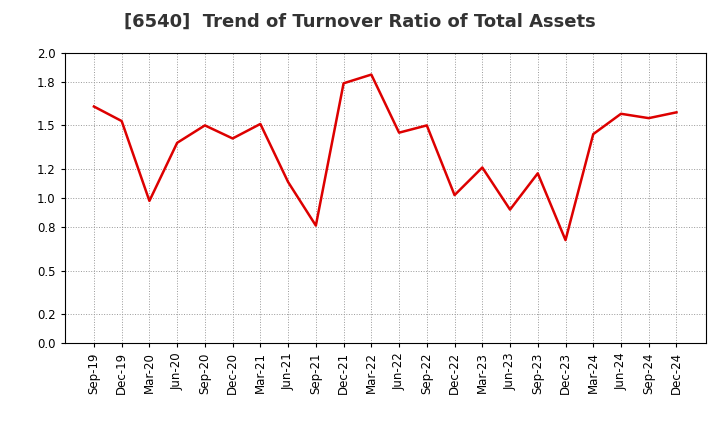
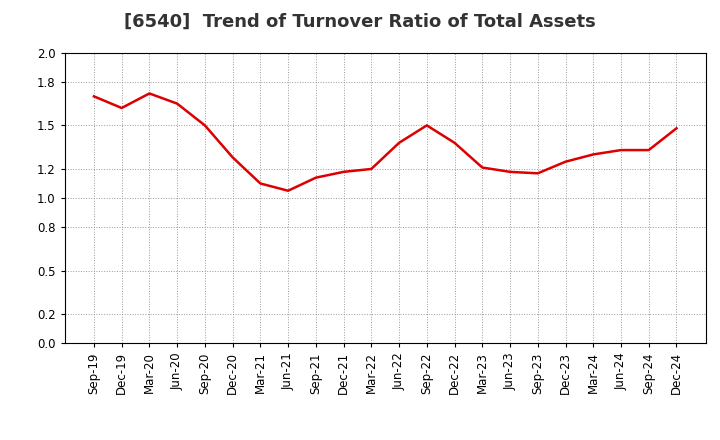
Sep-19: 1.63 -> 1.70
Dec-19: 1.53 -> 1.62
Mar-20: 0.98 -> 1.72
Jun-20: 1.38 -> 1.65
Dec-20: 1.41 -> 1.28
Mar-21: 1.51 -> 1.10
Jun-21: 1.11 -> 1.05
Sep-21: 0.81 -> 1.14
Dec-21: 1.79 -> 1.18
Mar-22: 1.85 -> 1.20
Jun-22: 1.45 -> 1.38
Dec-22: 1.02 -> 1.38
Jun-23: 0.92 -> 1.18
Dec-23: 0.71 -> 1.25
Mar-24: 1.44 -> 1.30
Jun-24: 1.58 -> 1.33
Sep-24: 1.55 -> 1.33
Dec-24: 1.59 -> 1.48
